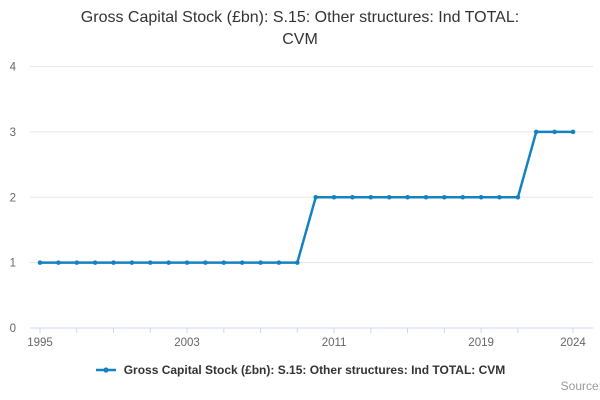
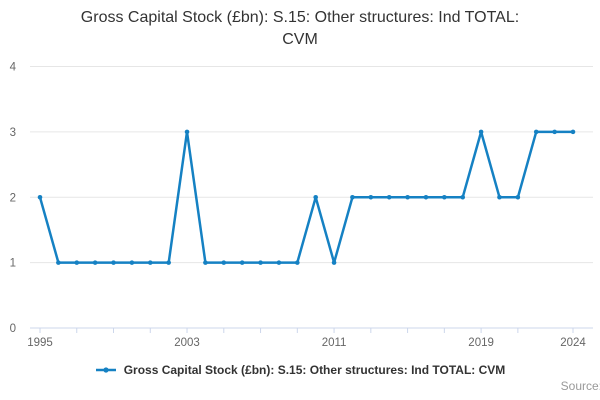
1995: 1 -> 2
2003: 1 -> 3
2011: 2 -> 1
2019: 2 -> 3
